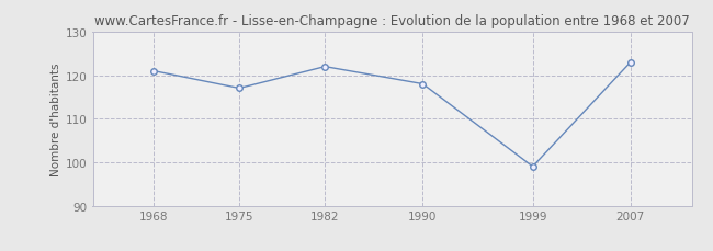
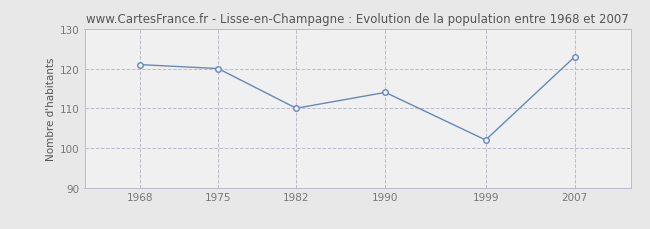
1975: 117 -> 120
1982: 122 -> 110
1990: 118 -> 114
1999: 99 -> 102
